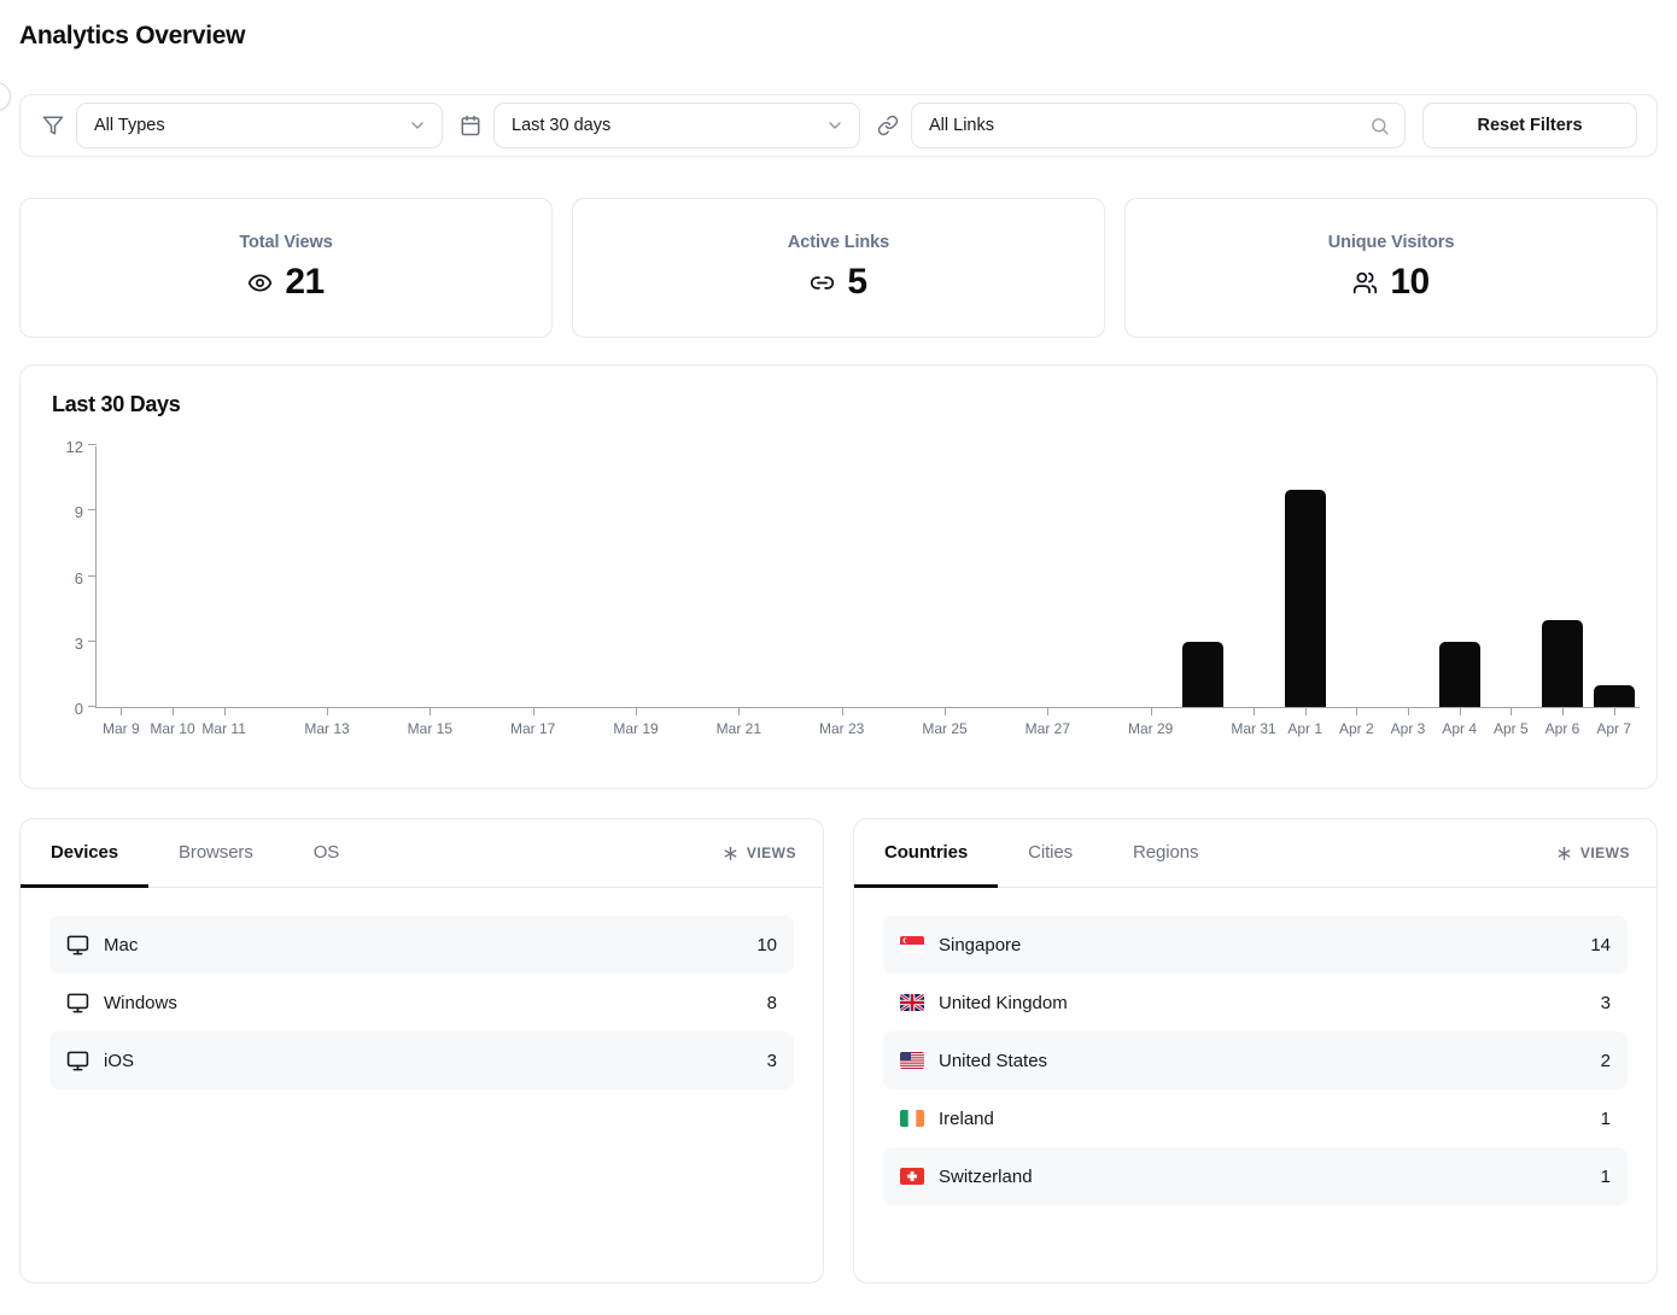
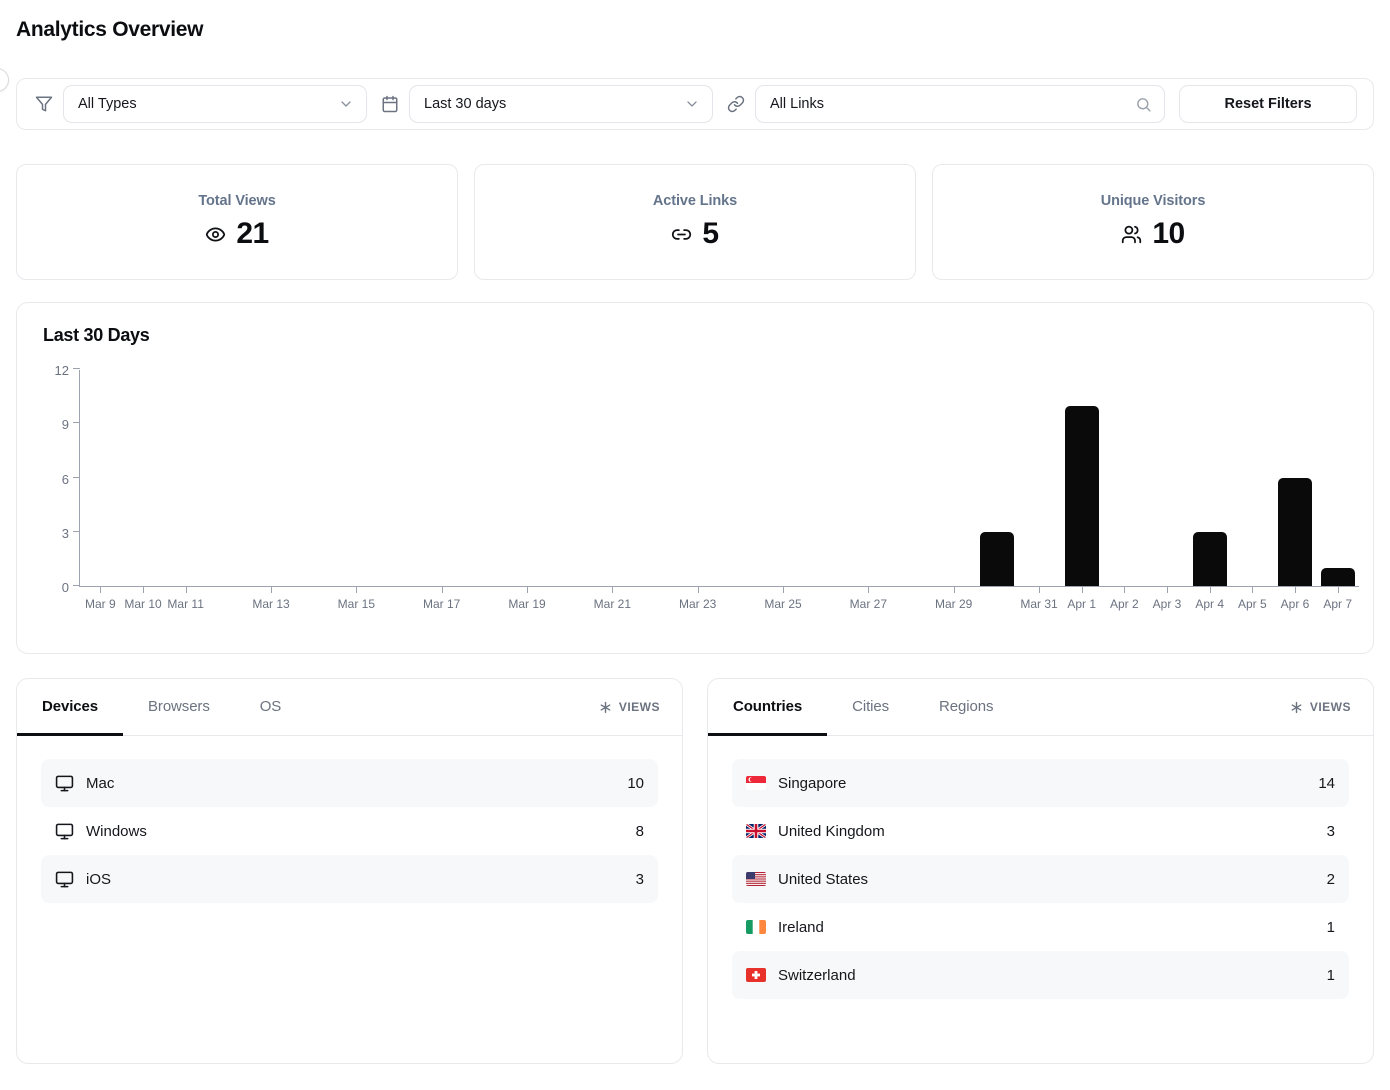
Apr 6: 4 -> 6
